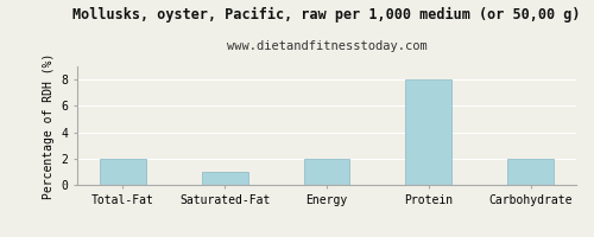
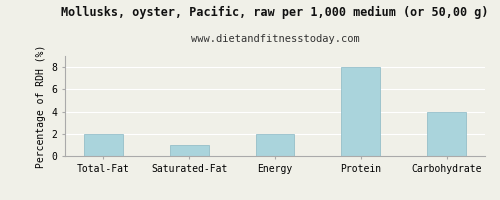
Carbohydrate: 2 -> 4
